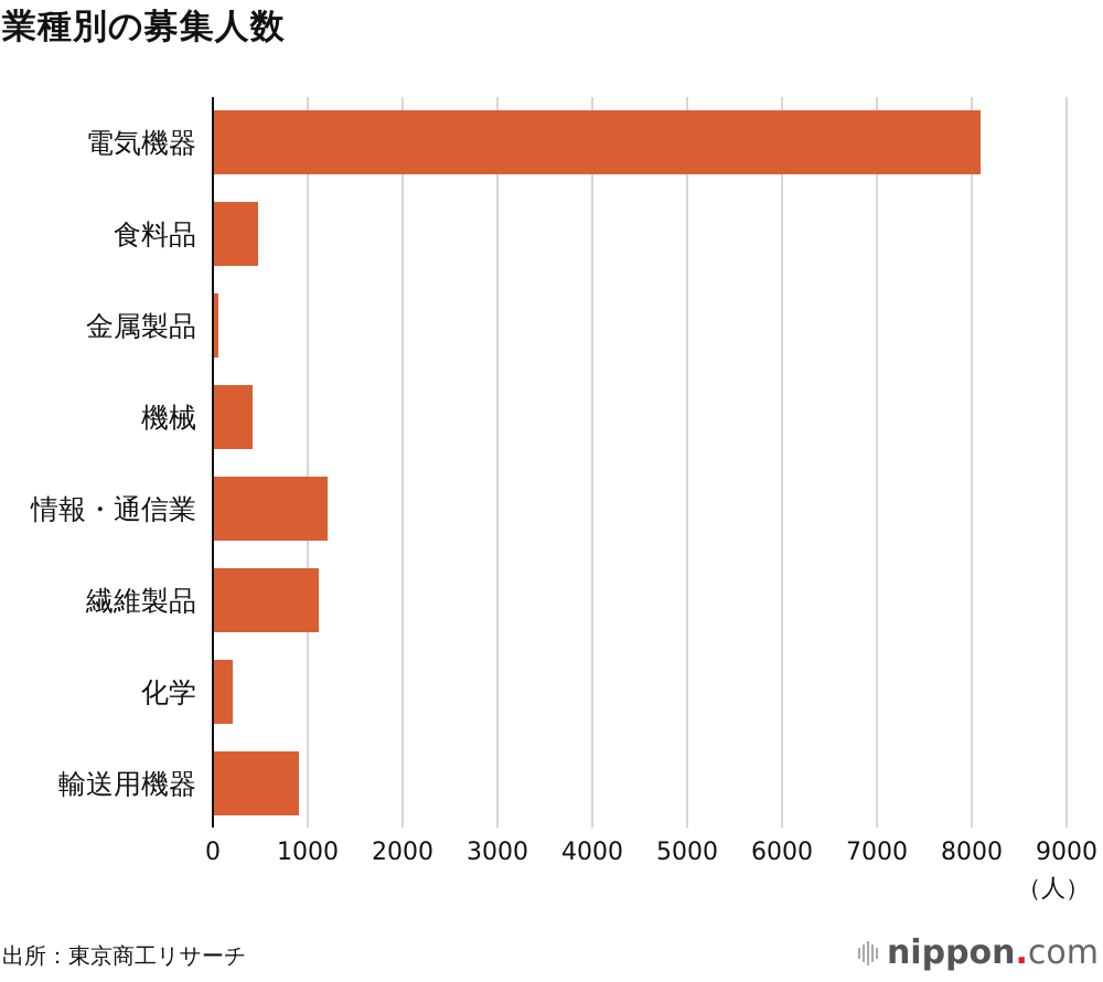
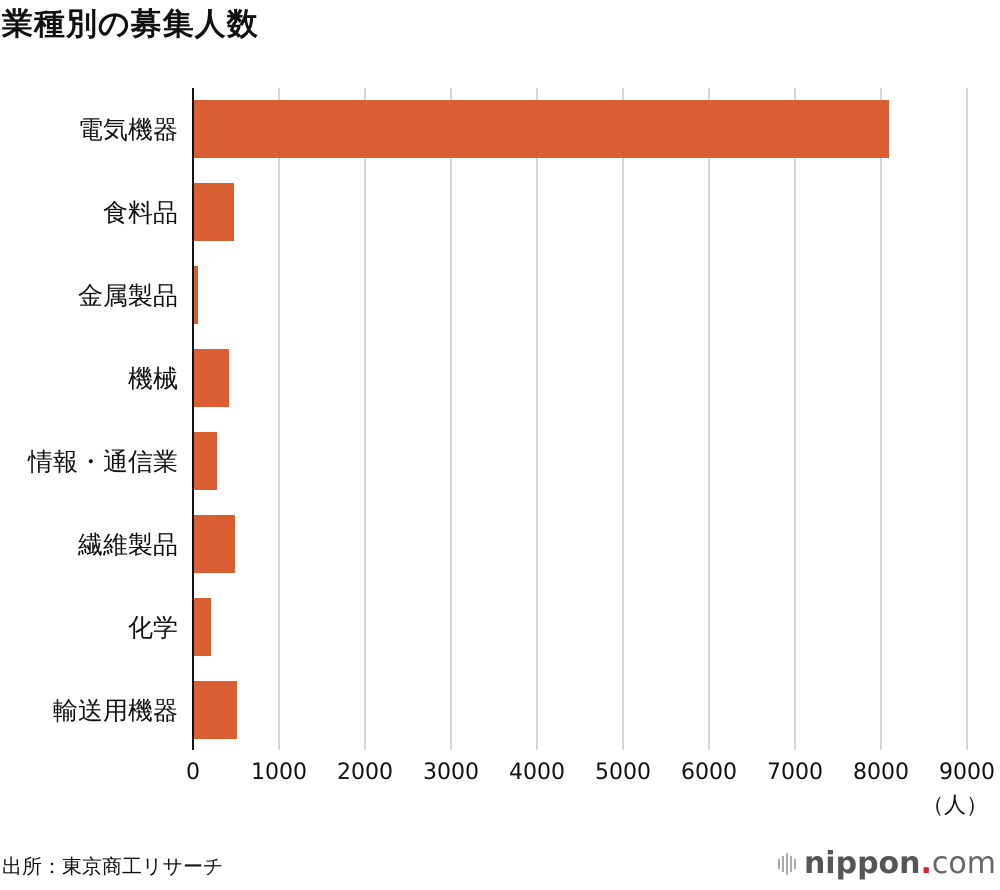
情報・通信業: 1200 -> 300
繊維製品: 1100 -> 500
輸送用機器: 900 -> 500
